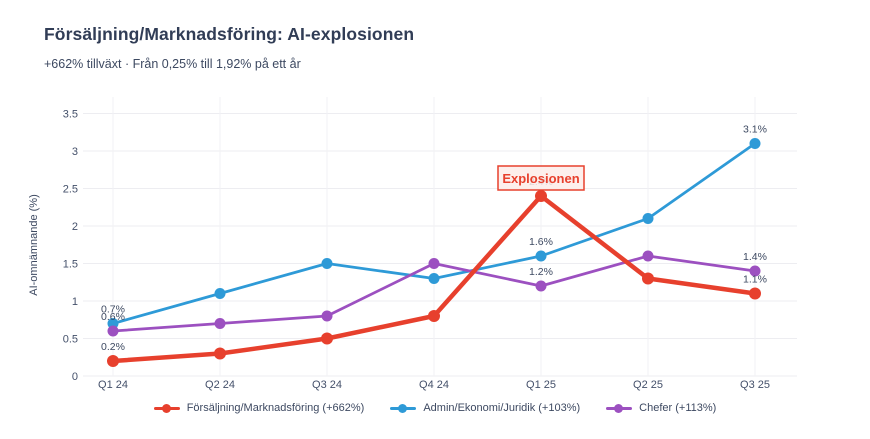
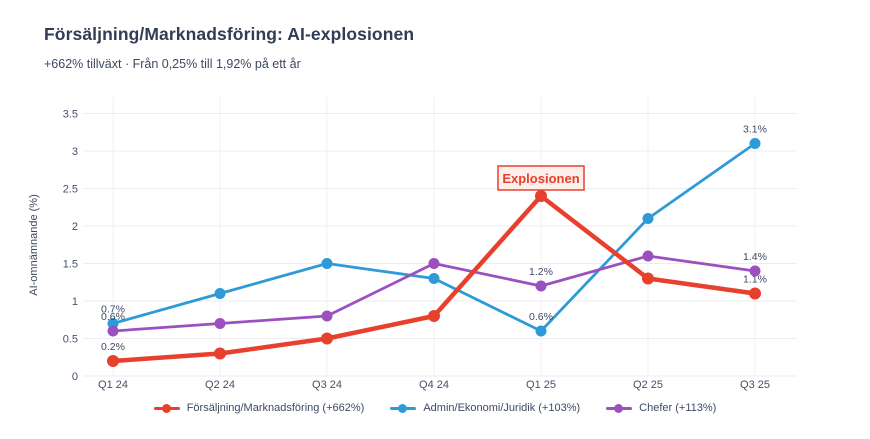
Admin/Ekonomi/Juridik (+103%)/Q1 25: 1.6% -> 0.6%
